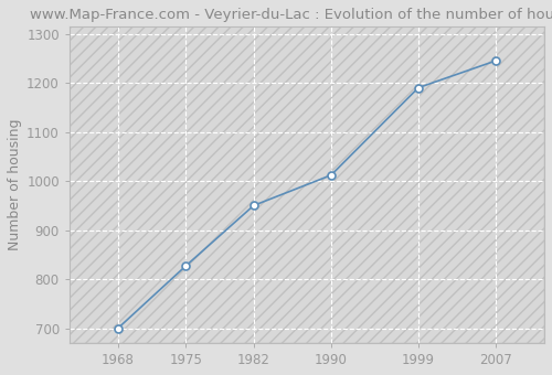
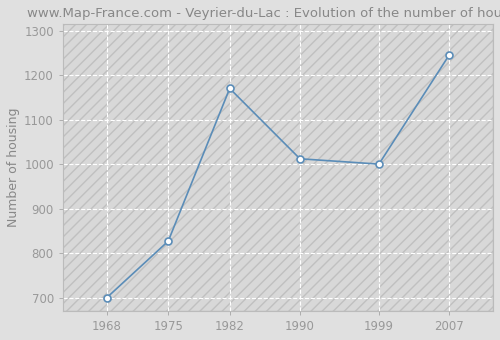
1982: 950 -> 1170
1999: 1190 -> 1000
